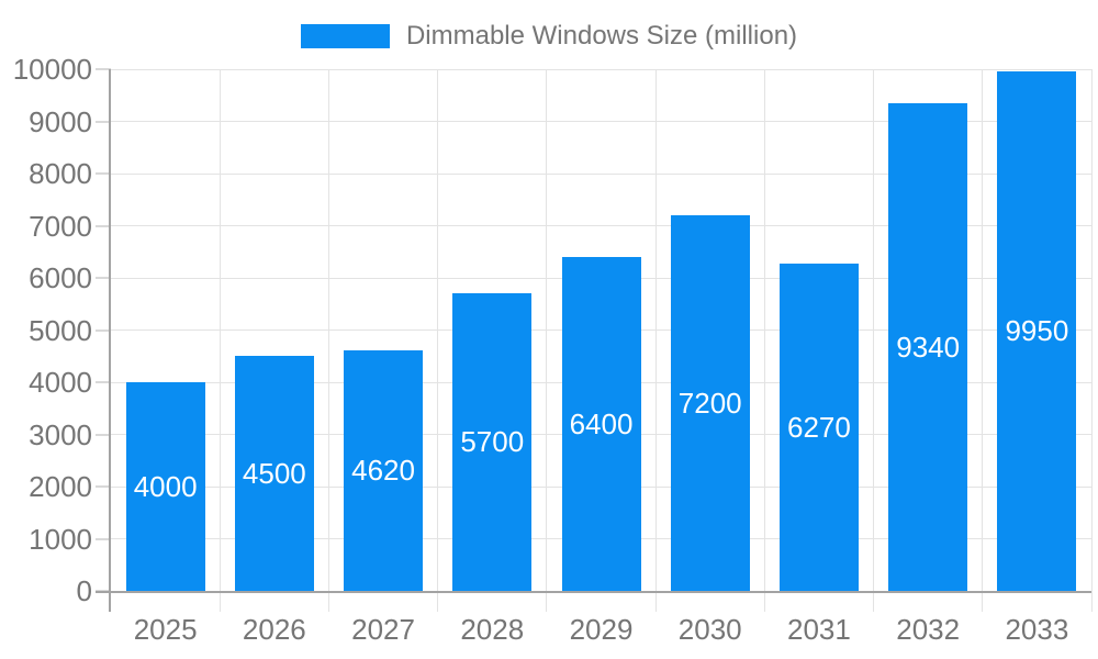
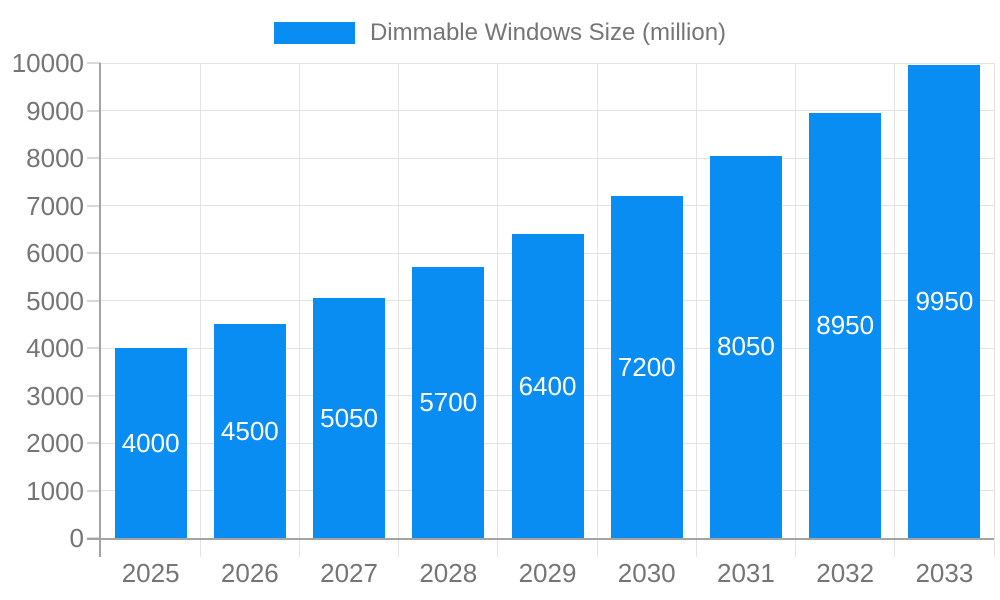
2027: 4620 -> 5050
2031: 6270 -> 8050
2032: 9340 -> 8950
